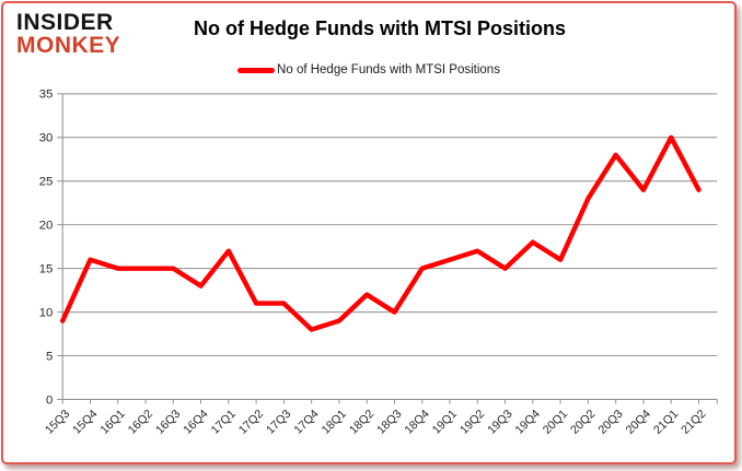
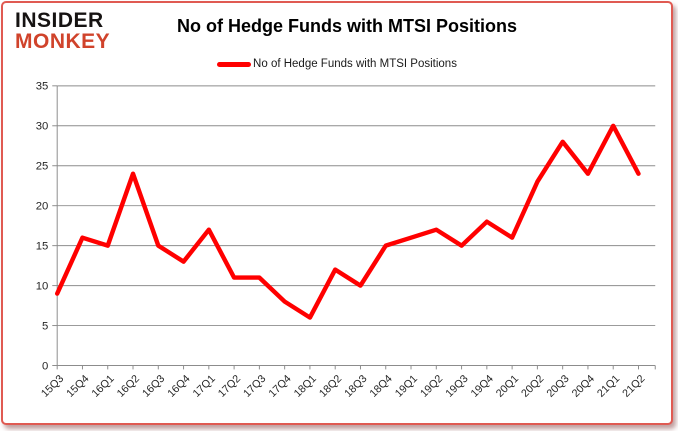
16Q2: 15 -> 24
18Q1: 9 -> 6
